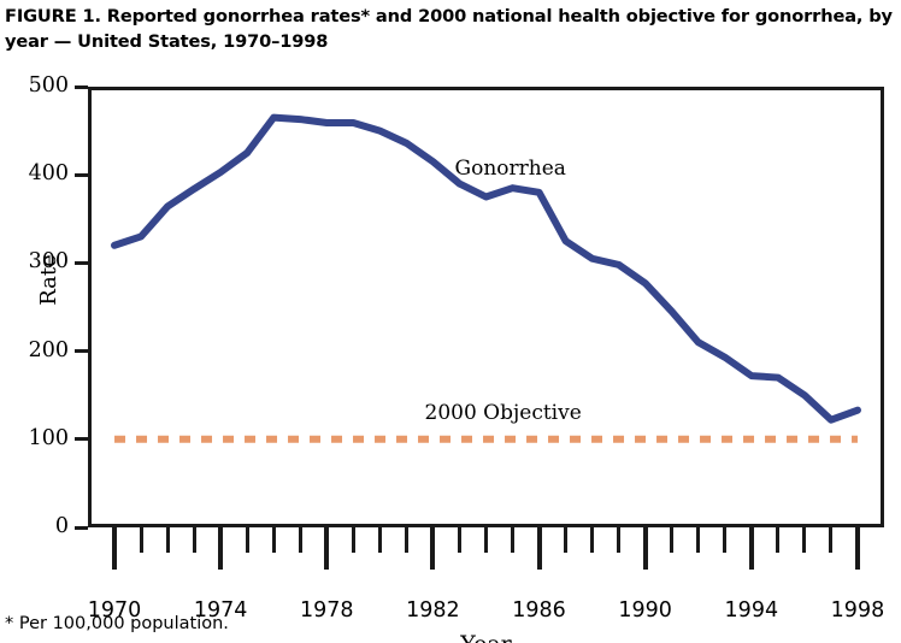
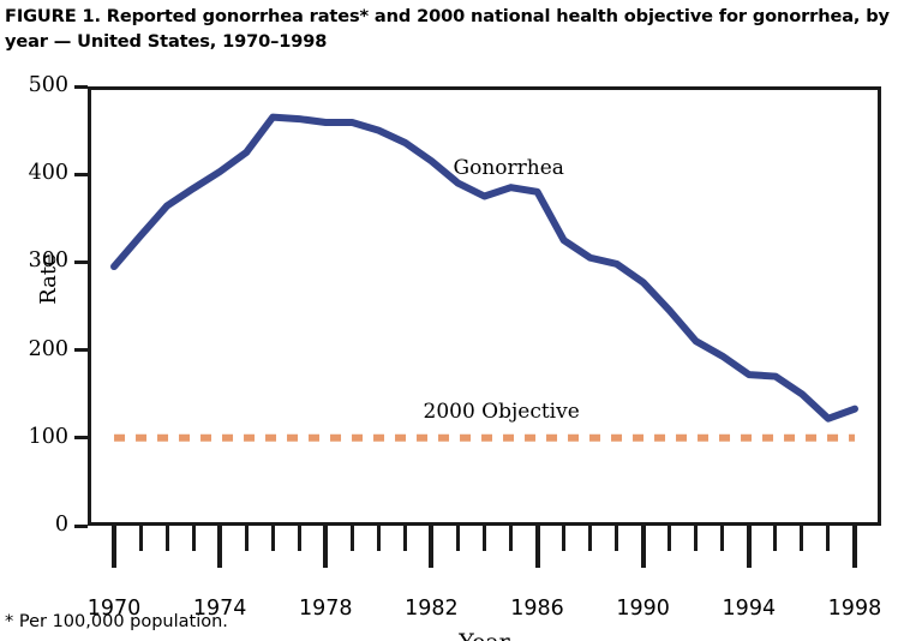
Gonorrhea/1970: 320 -> 300
